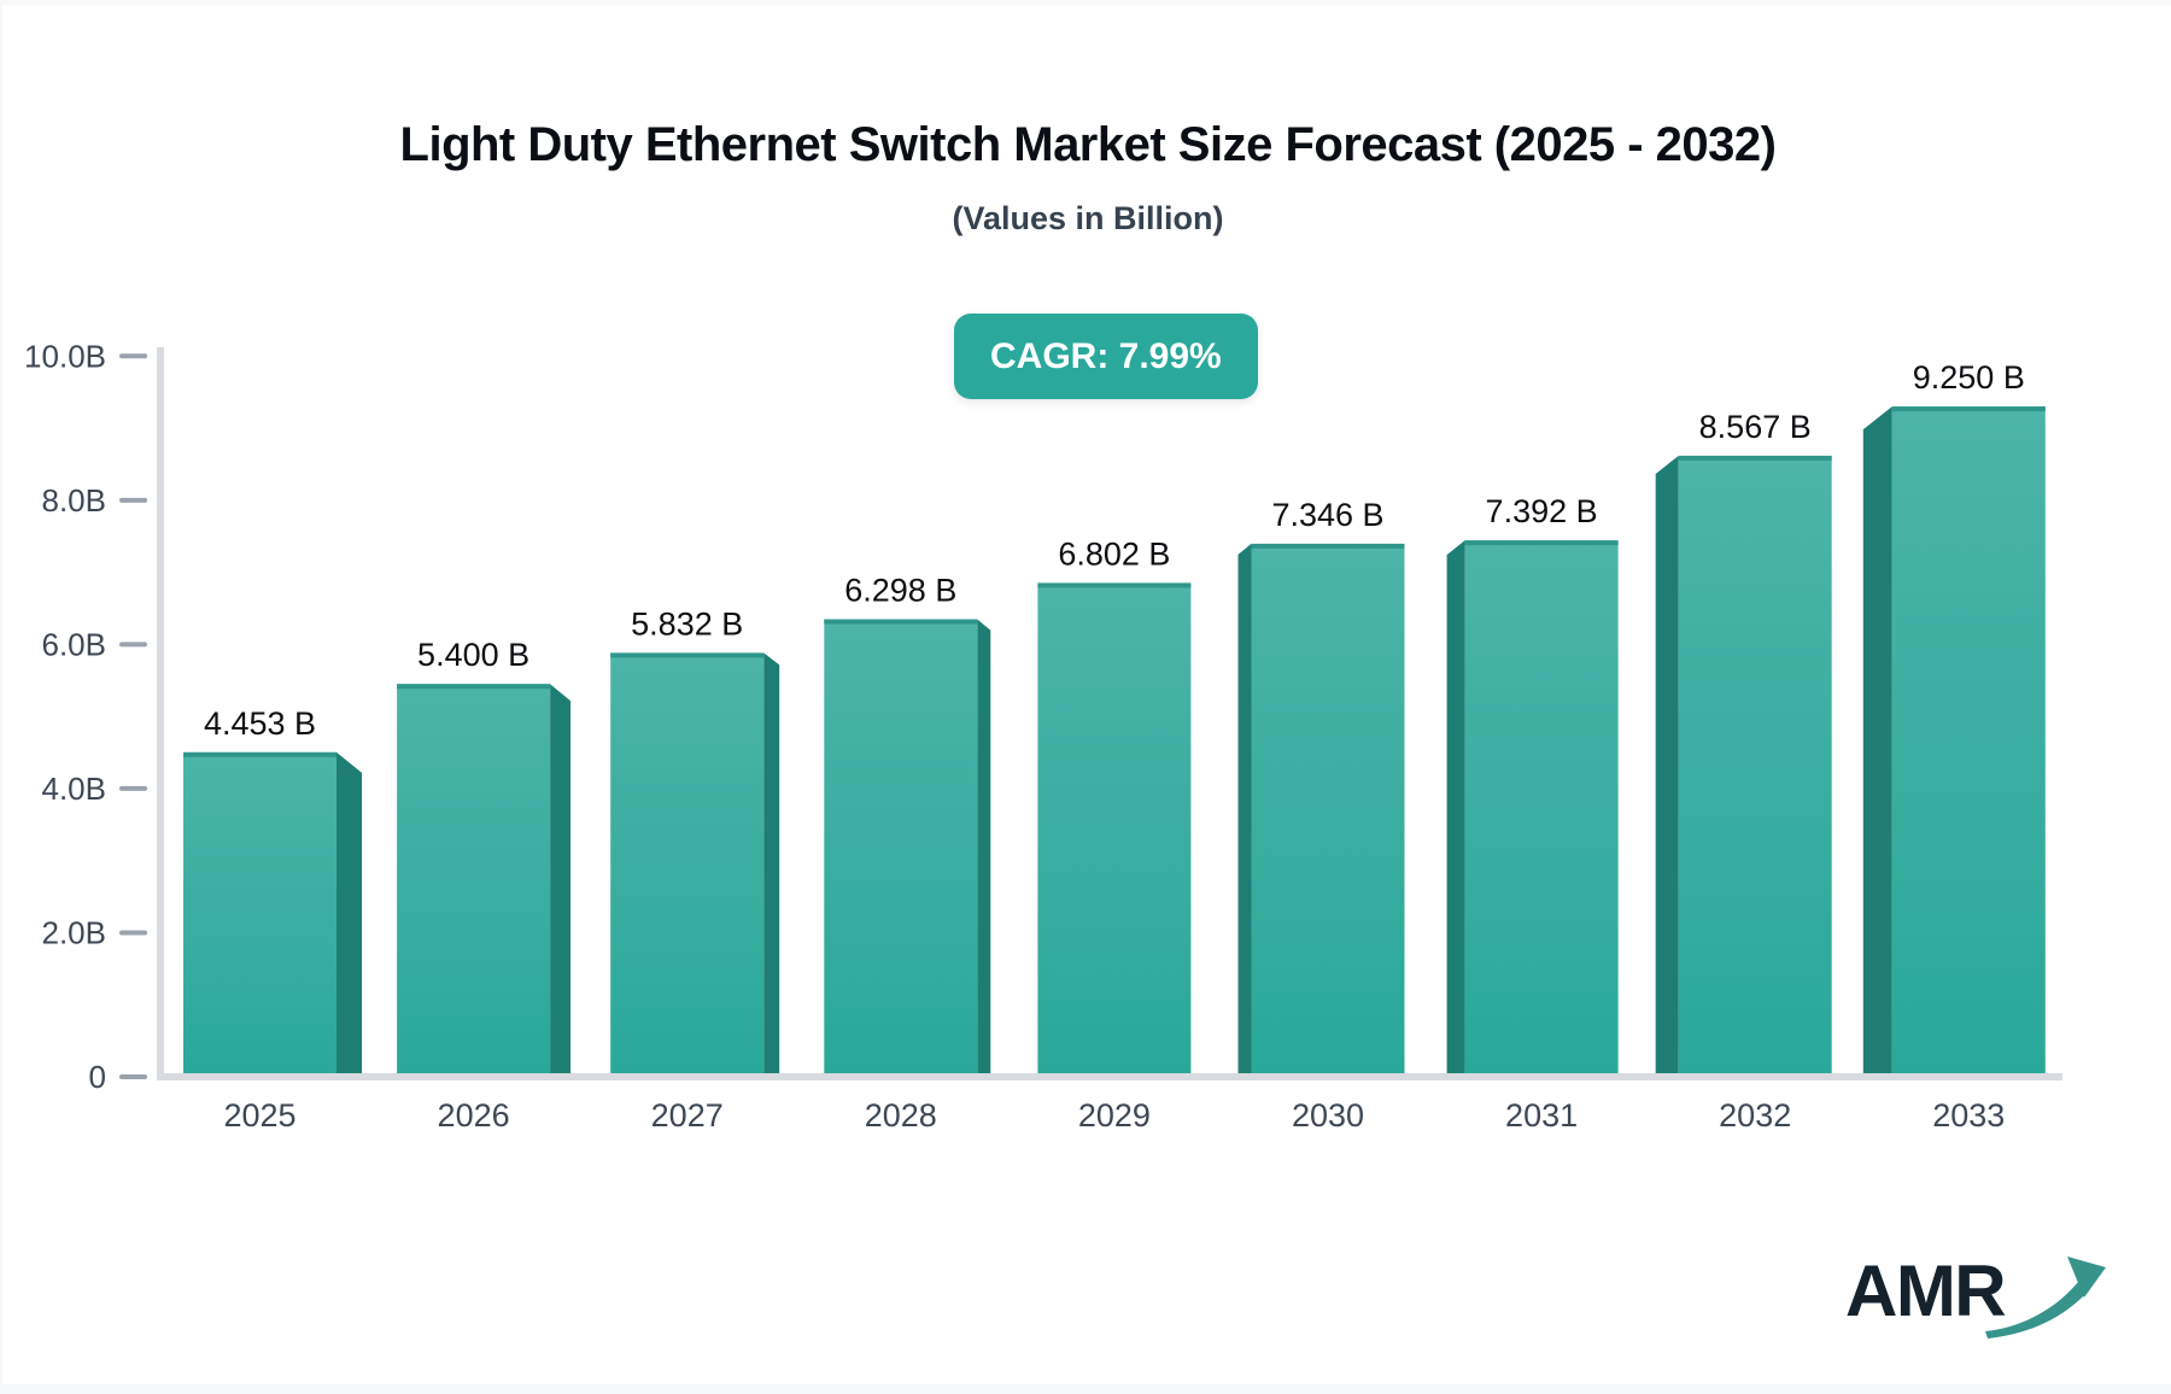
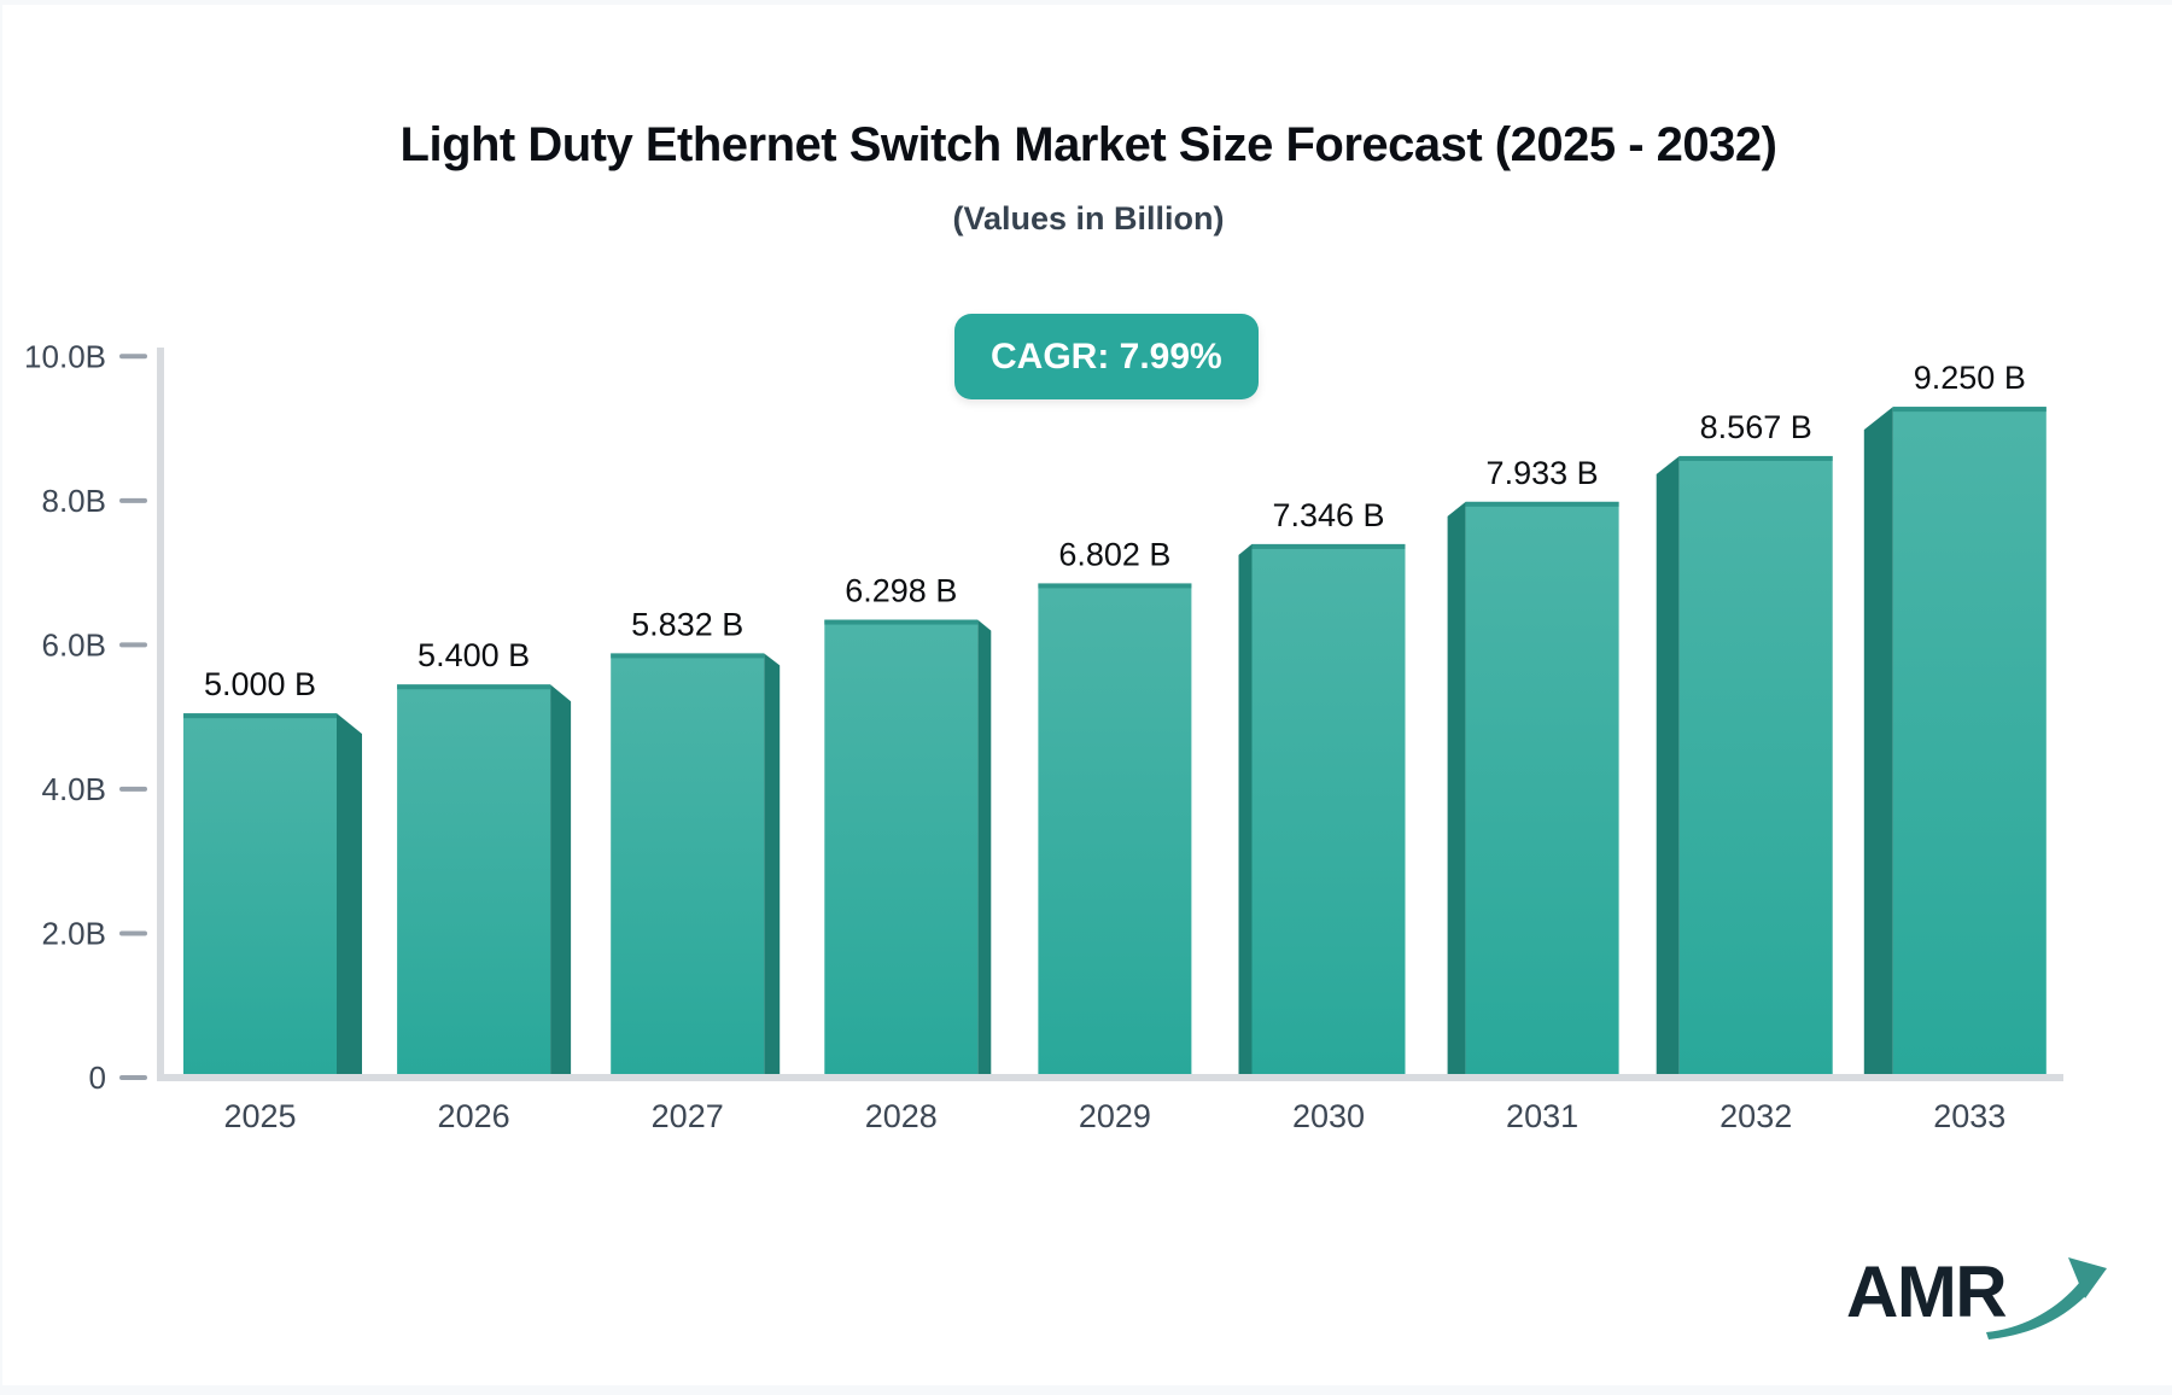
2025: 4.453 -> 5.000
2031: 7.392 -> 7.933
